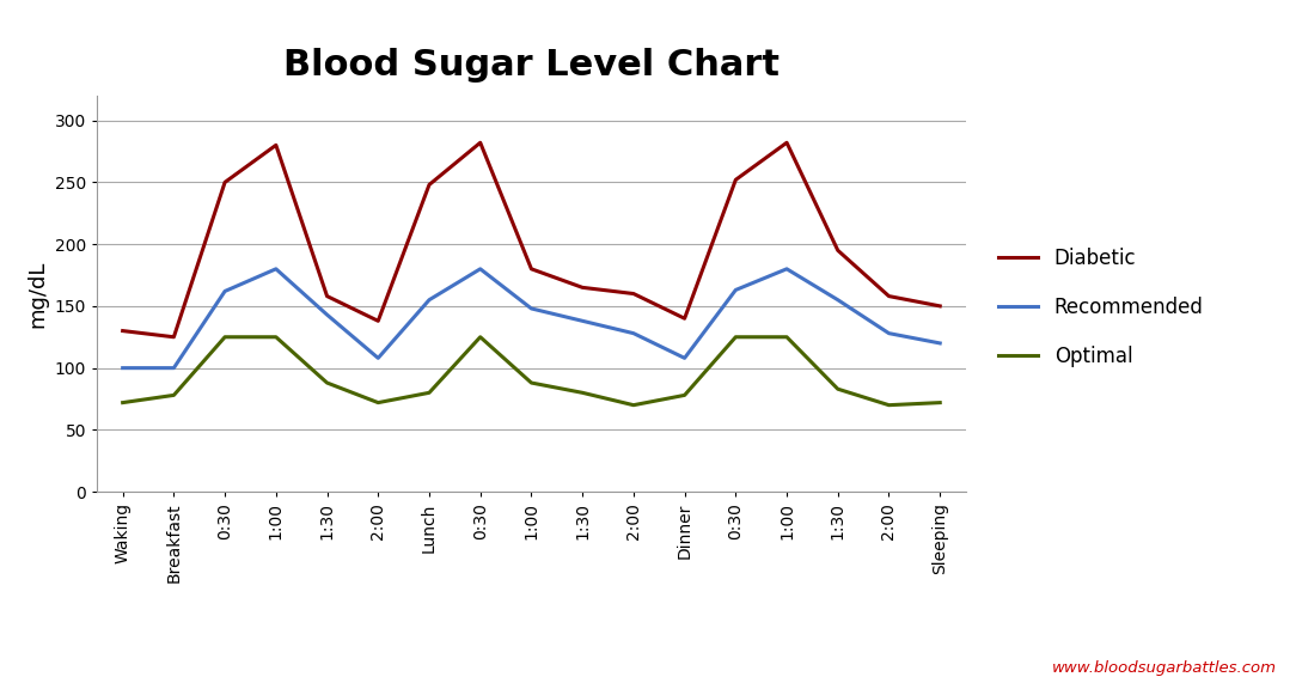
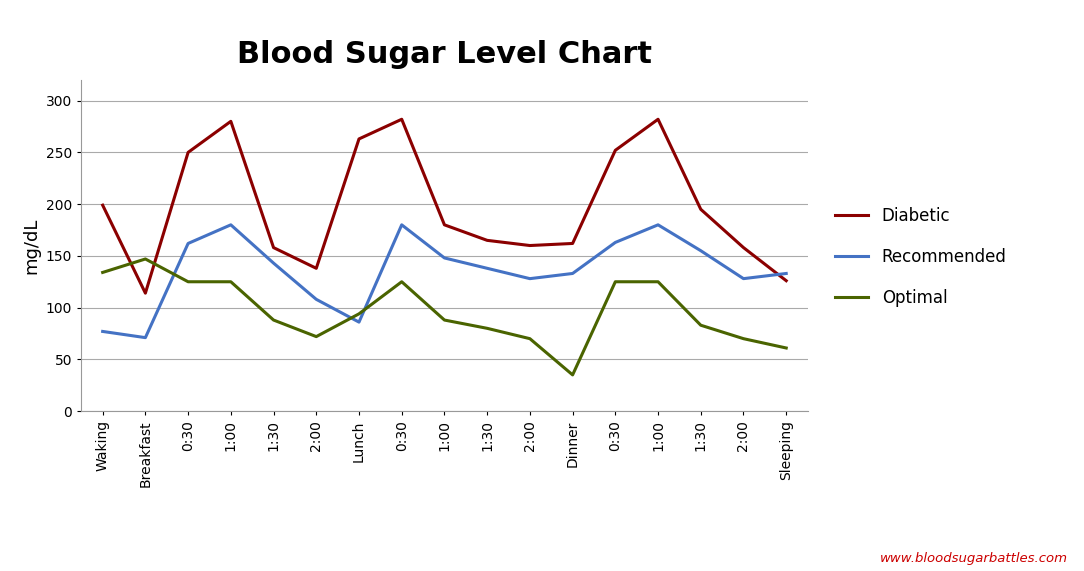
Diabetic/Waking: 130 -> 199
Recommended/Waking: 100 -> 77
Optimal/Waking: 72 -> 134
Diabetic/Breakfast: 125 -> 114
Recommended/Breakfast: 100 -> 71
Optimal/Breakfast: 78 -> 147
Diabetic/Lunch: 248 -> 263
Recommended/Lunch: 155 -> 86
Optimal/Lunch: 80 -> 94
Diabetic/Dinner: 140 -> 162
Recommended/Dinner: 108 -> 133
Optimal/Dinner: 78 -> 35
Diabetic/Sleeping: 150 -> 126
Recommended/Sleeping: 120 -> 133
Optimal/Sleeping: 72 -> 61
